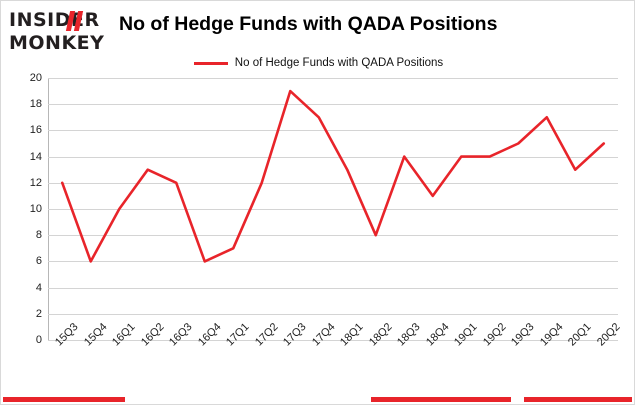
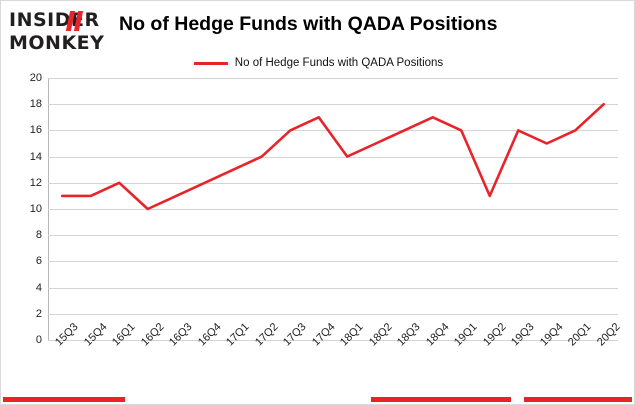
15Q3: 12 -> 11
15Q4: 6 -> 11
16Q1: 10 -> 12
16Q2: 13 -> 10
16Q3: 12 -> 11
16Q4: 6 -> 12
17Q1: 7 -> 13
17Q2: 12 -> 14
17Q3: 19 -> 16
18Q1: 13 -> 14
18Q2: 8 -> 15
18Q3: 14 -> 16
18Q4: 11 -> 17
19Q1: 14 -> 16
19Q2: 14 -> 11
19Q3: 15 -> 16
19Q4: 17 -> 15
20Q1: 13 -> 16
20Q2: 15 -> 18
